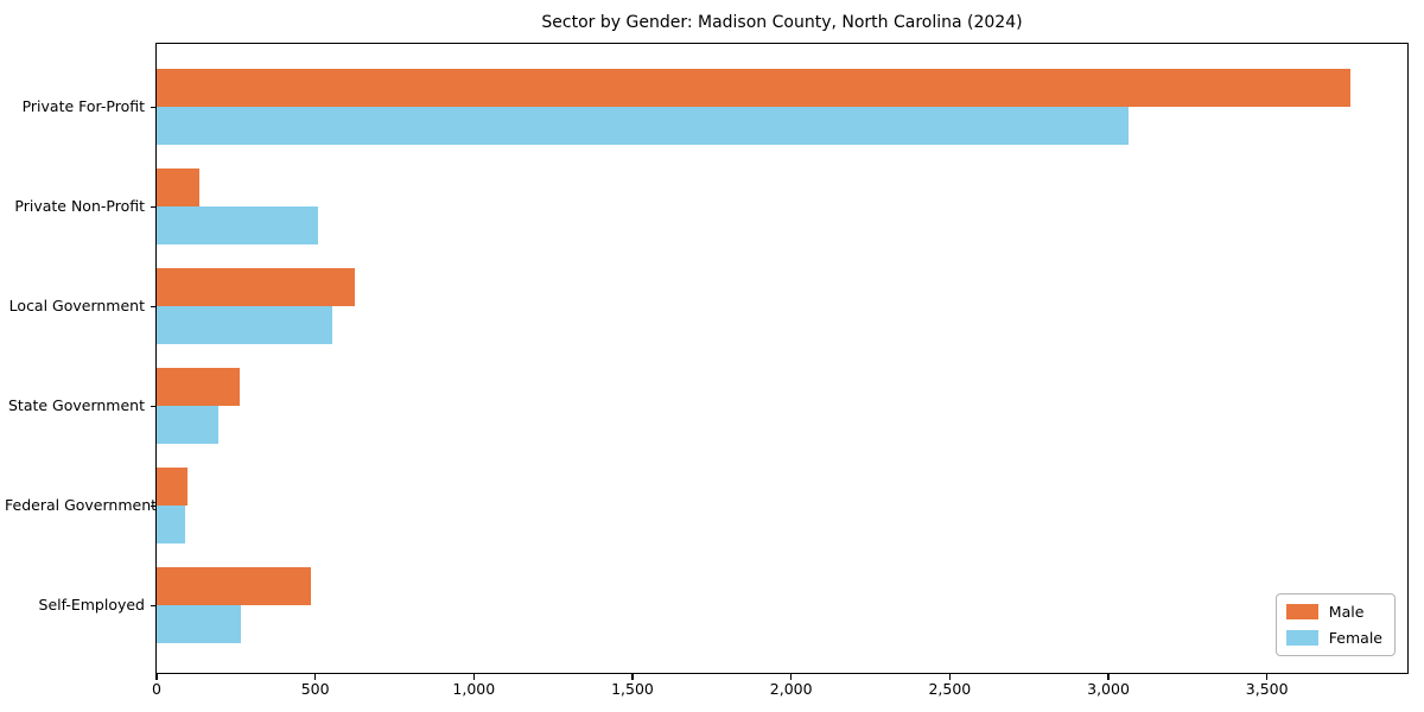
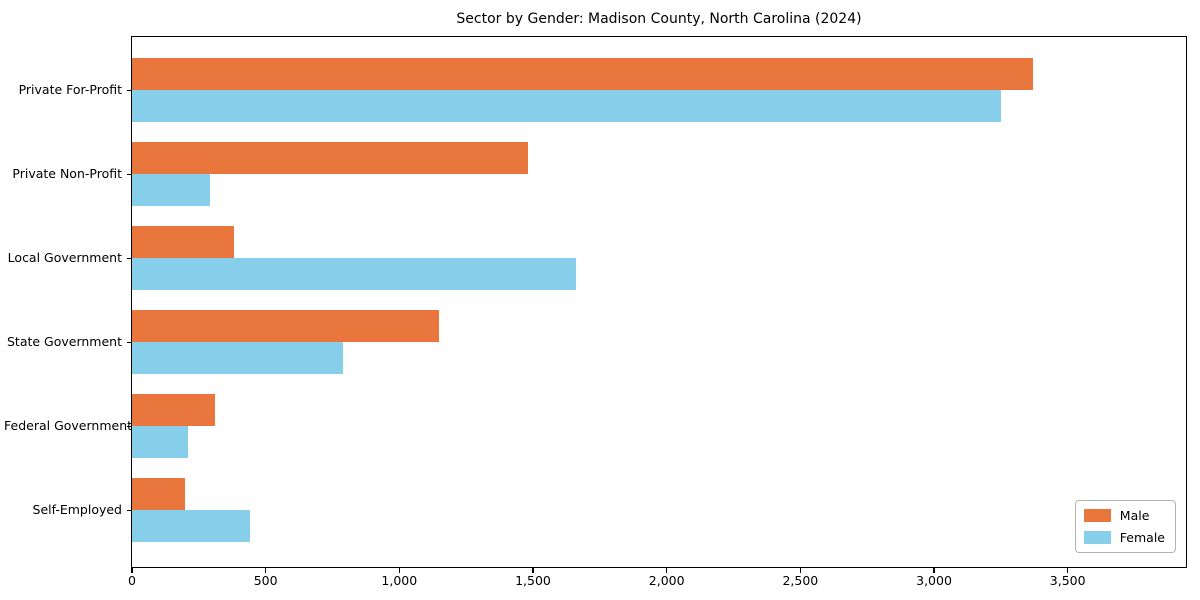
Male/Private For-Profit: 3760 -> 3370
Female/Private For-Profit: 3060 -> 3250
Male/Private Non-Profit: 140 -> 1480
Female/Private Non-Profit: 510 -> 290
Male/Local Government: 630 -> 380
Female/Local Government: 550 -> 1660
Male/State Government: 260 -> 1150
Female/State Government: 200 -> 790
Male/Federal Government: 100 -> 310
Female/Federal Government: 90 -> 210
Male/Self-Employed: 490 -> 200
Female/Self-Employed: 260 -> 440
